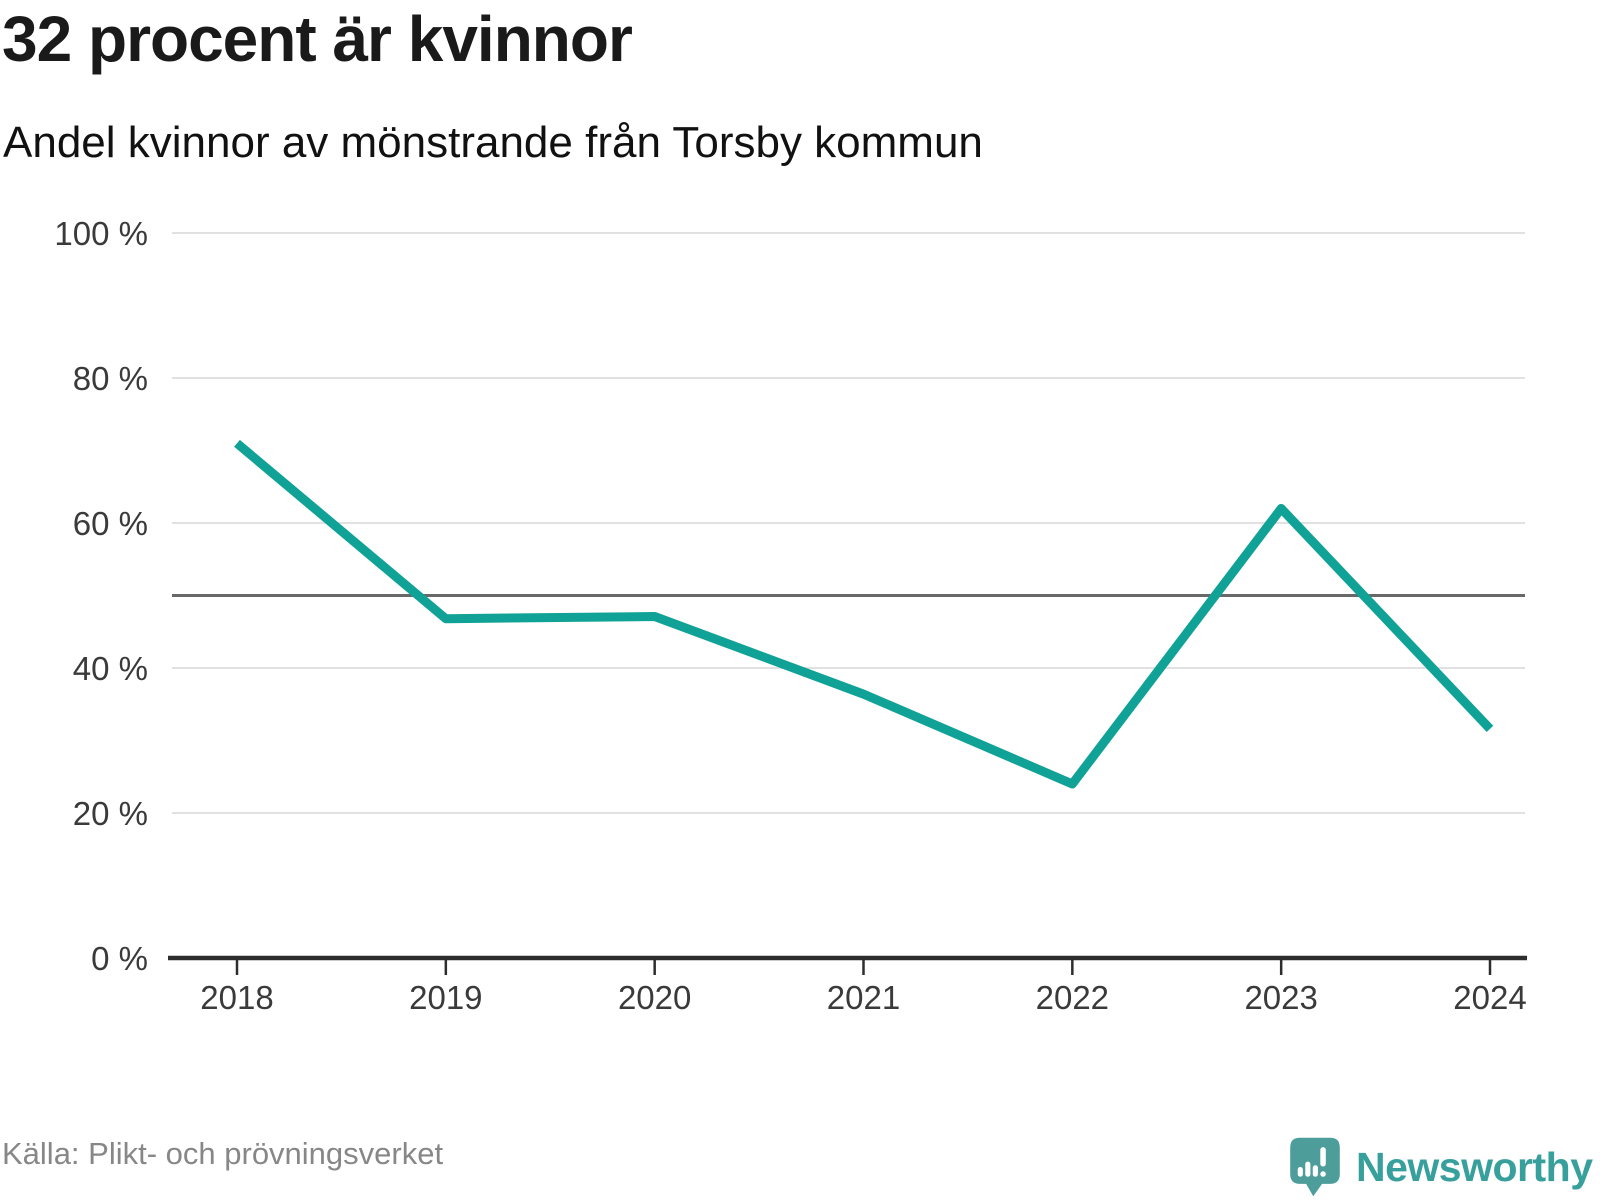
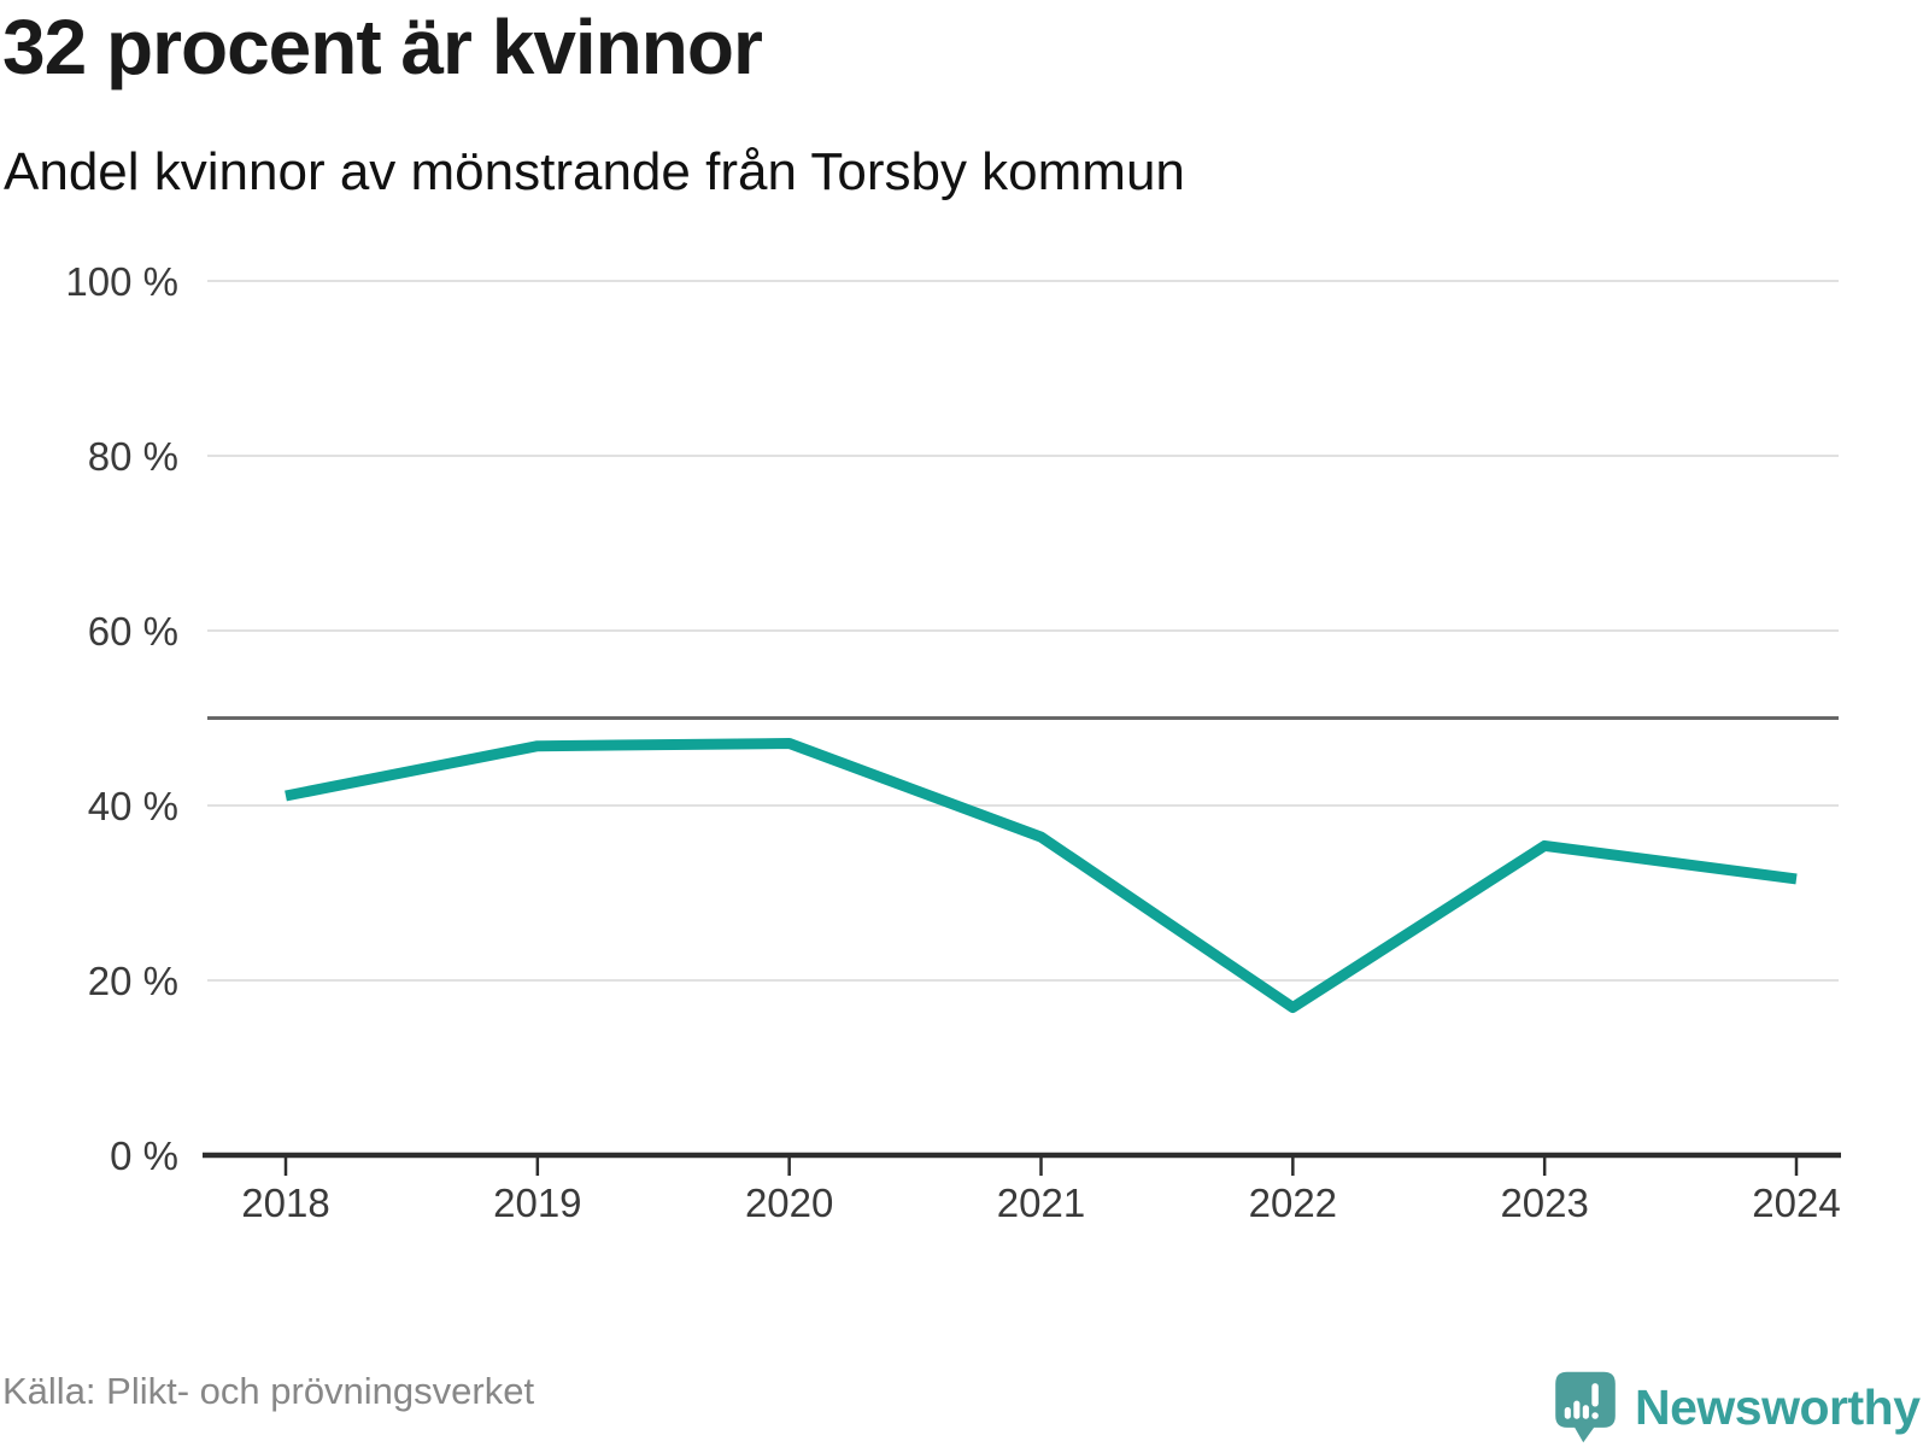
2018: 71% -> 41%
2022: 24% -> 17%
2023: 62% -> 35%
